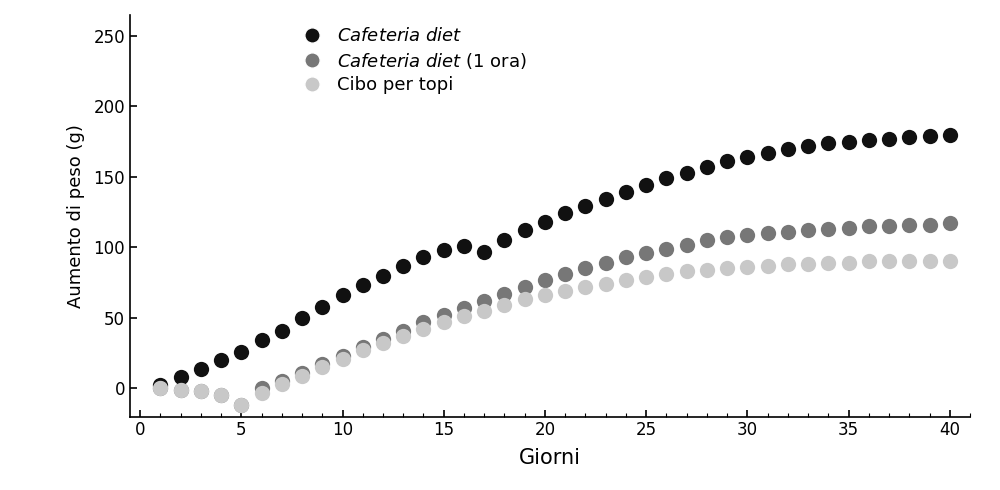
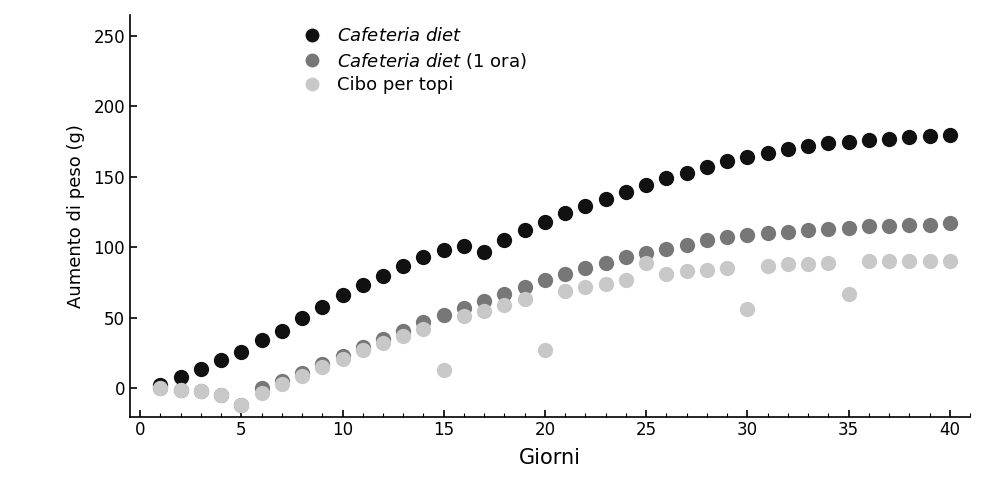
Cibo per topi/15: 47 -> 13
Cibo per topi/20: 66 -> 27
Cibo per topi/25: 79 -> 89
Cibo per topi/30: 86 -> 56
Cibo per topi/35: 89 -> 67
